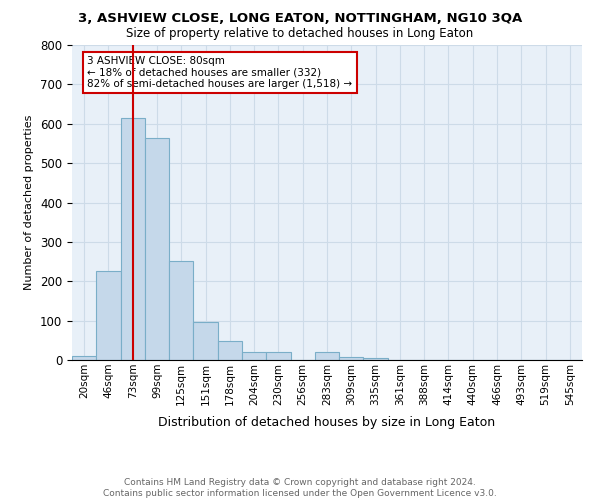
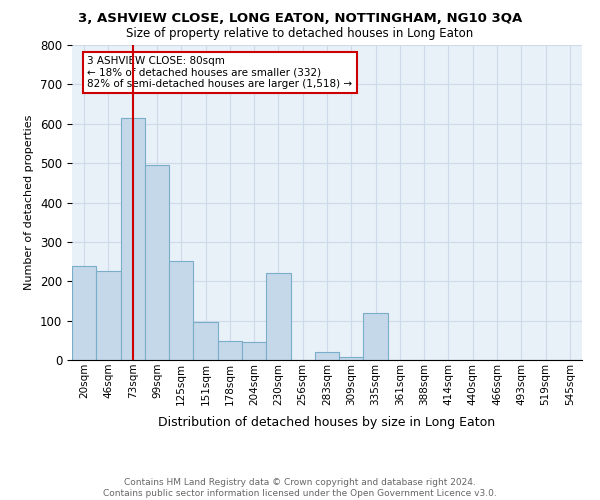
20sqm: 10 -> 240
99sqm: 565 -> 495
204sqm: 20 -> 45
230sqm: 20 -> 220
335sqm: 5 -> 120
